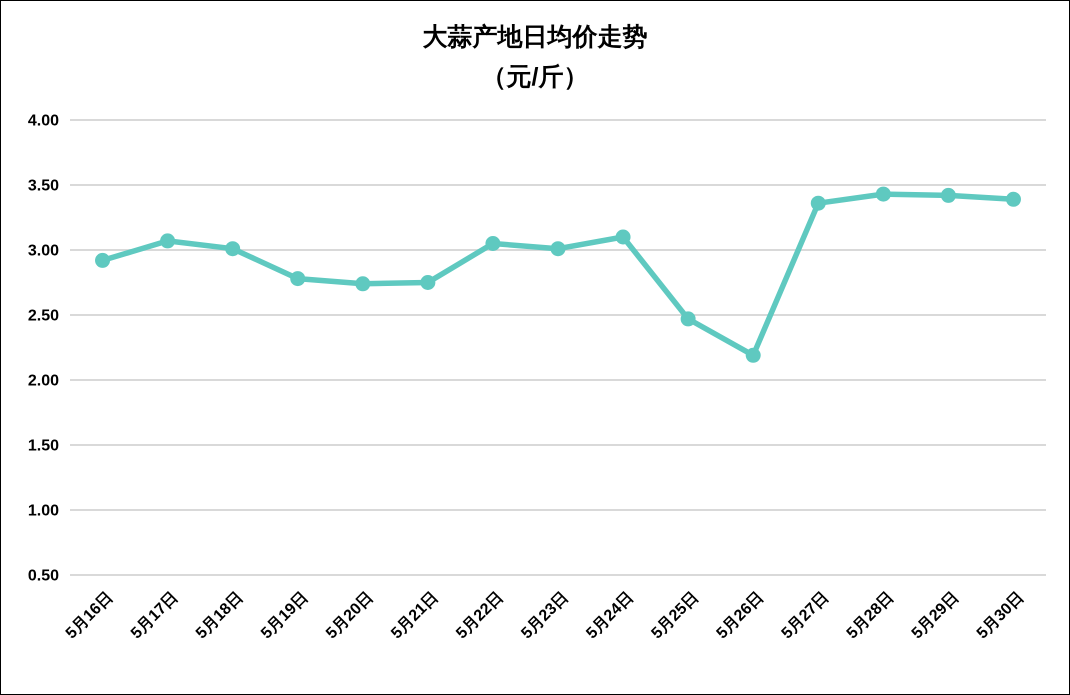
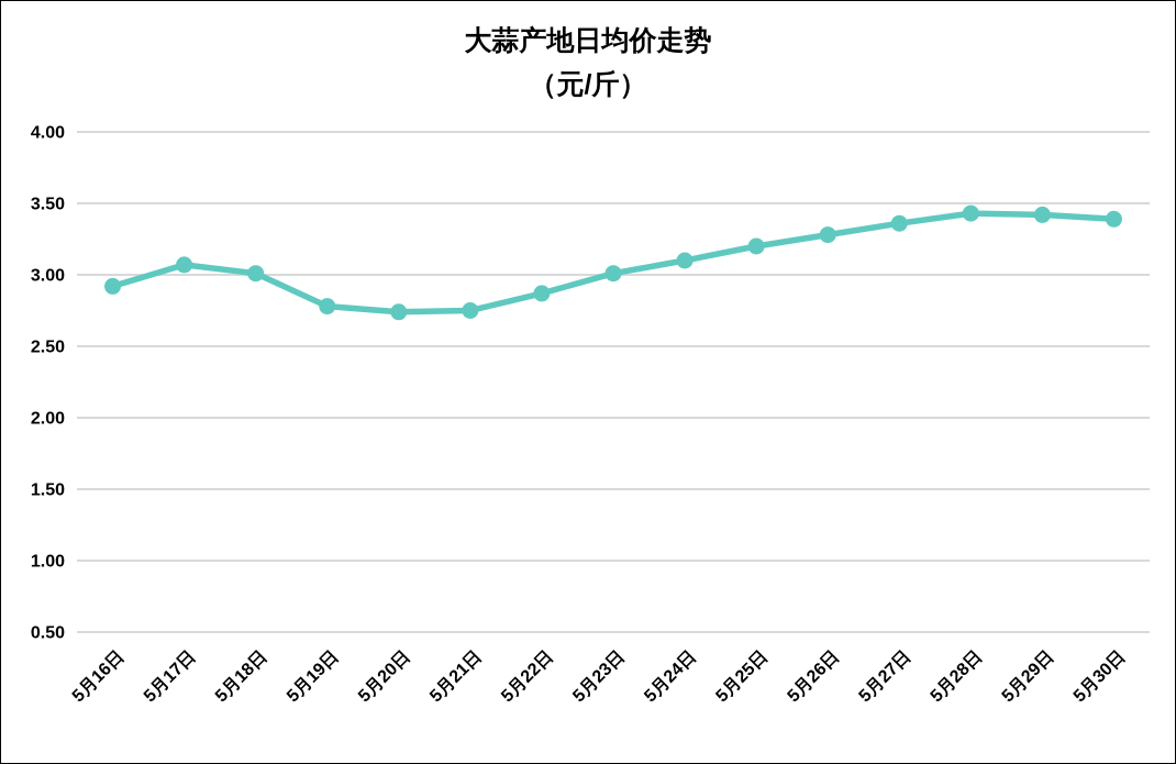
5月22日: 3.05 -> 2.87
5月25日: 2.47 -> 3.20
5月26日: 2.19 -> 3.28
